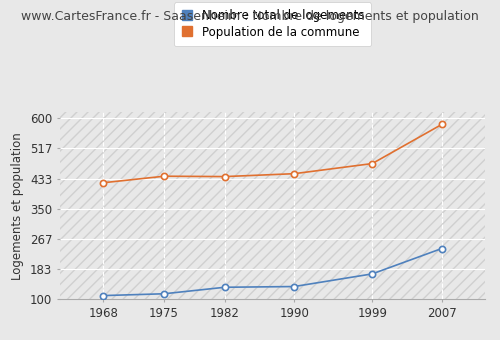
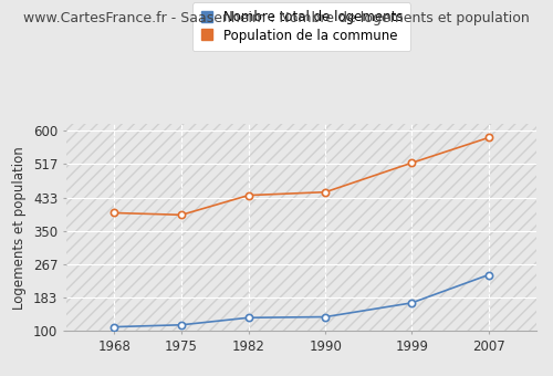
Population de la commune/1968: 422 -> 395
Population de la commune/1975: 440 -> 390
Population de la commune/1999: 475 -> 520
